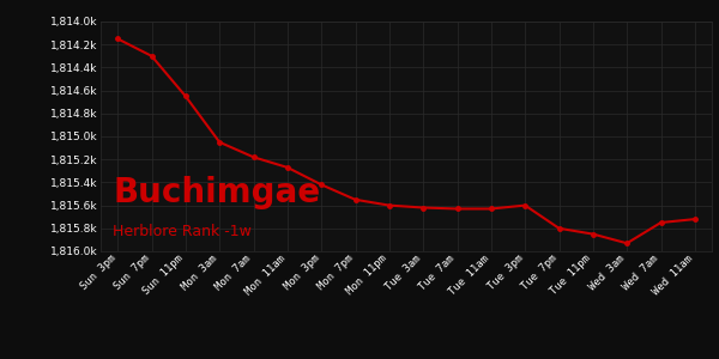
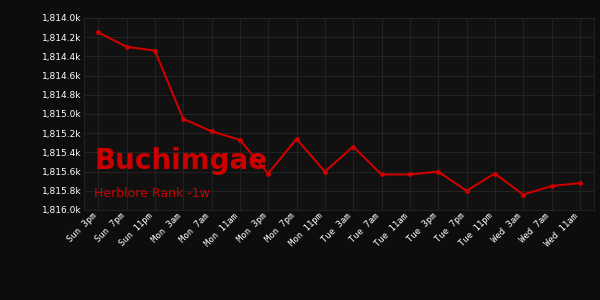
Sun 11pm: 1,814.65k -> 1,814.34k
Mon 3pm: 1,815.42k -> 1,815.62k
Mon 7pm: 1,815.55k -> 1,815.26k
Tue 3am: 1,815.62k -> 1,815.34k
Tue 11pm: 1,815.85k -> 1,815.62k
Wed 3am: 1,815.93k -> 1,815.84k
